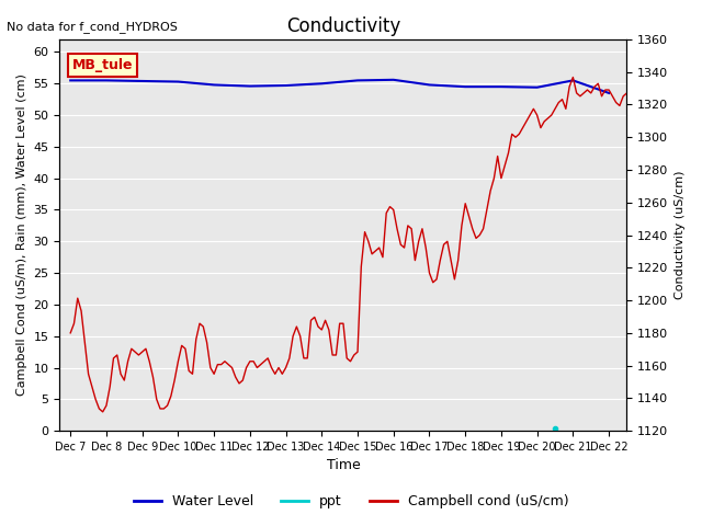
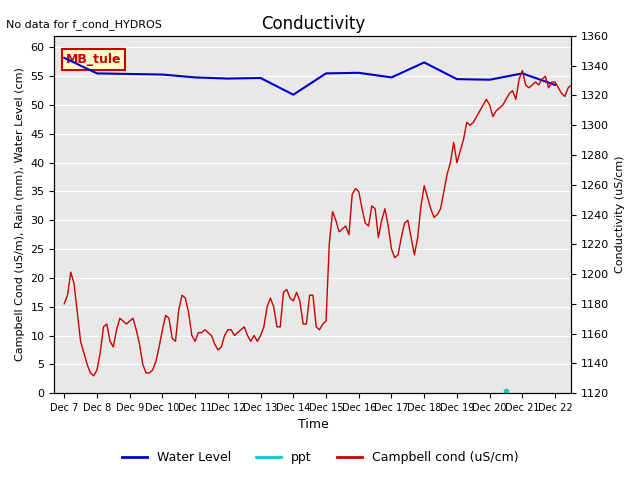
Water Level/Dec 7: 55.5 -> 58.2
Water Level/Dec 14: 55.0 -> 51.8
Water Level/Dec 18: 54.5 -> 57.4
